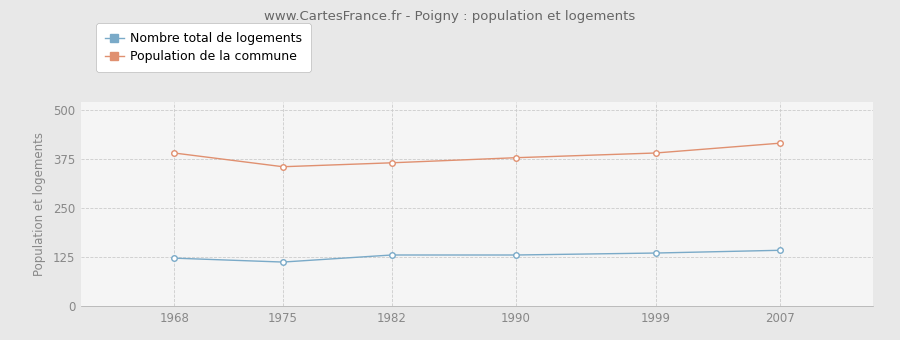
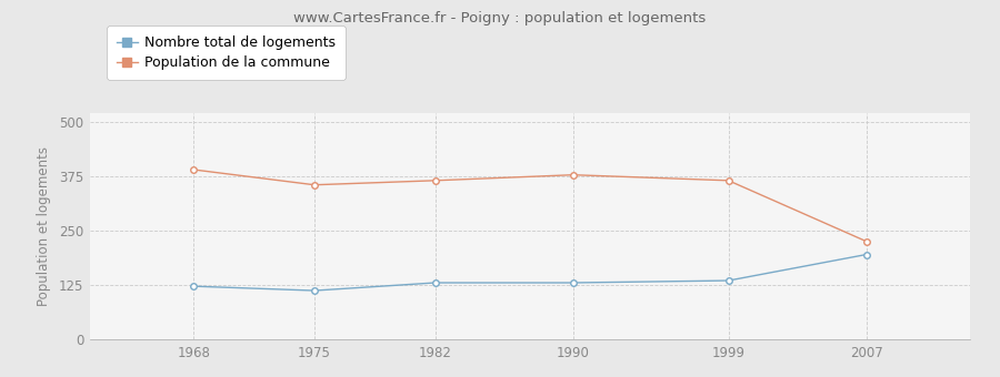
Population de la commune/1999: 390 -> 365
Nombre total de logements/2007: 142 -> 195
Population de la commune/2007: 415 -> 225
